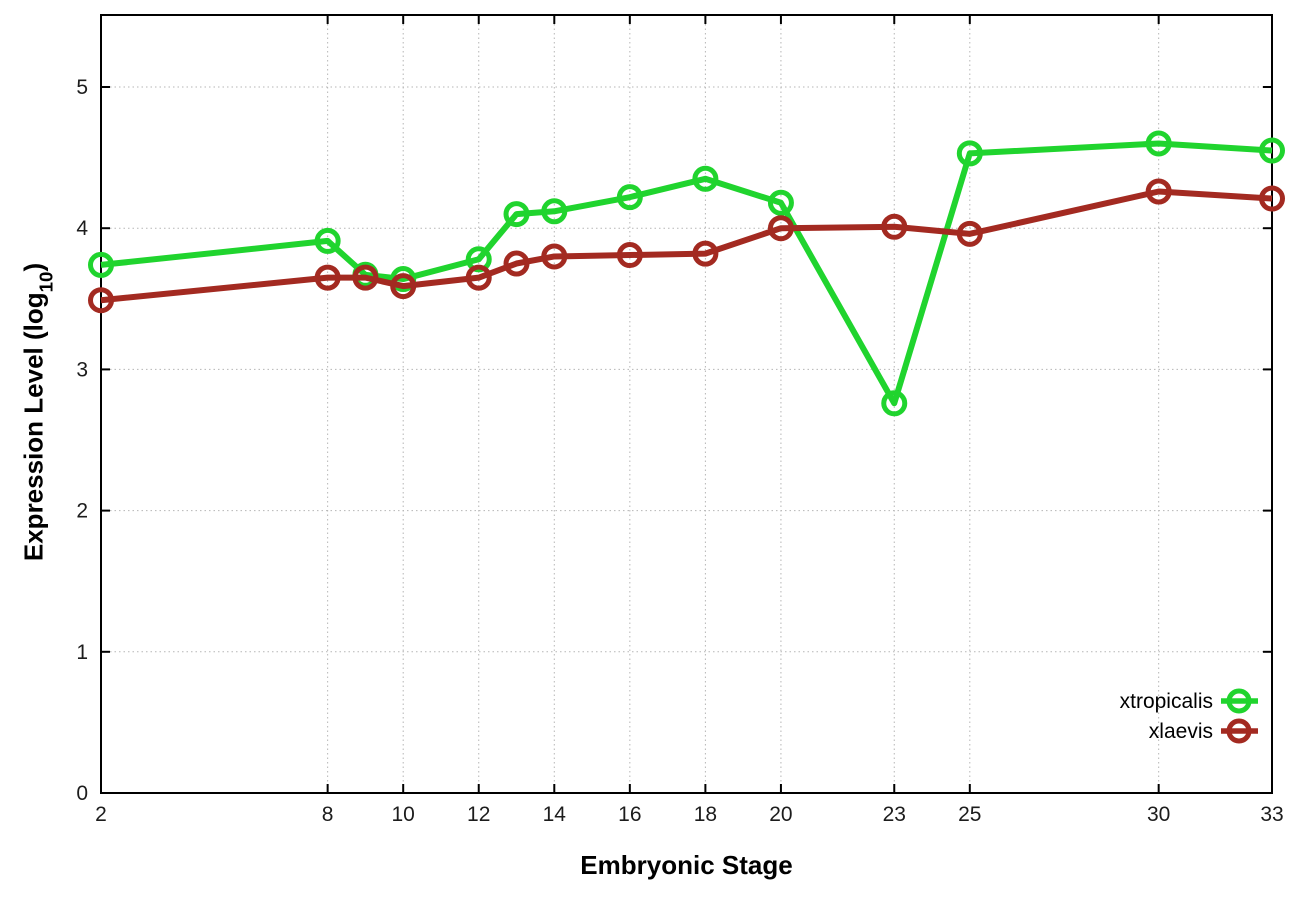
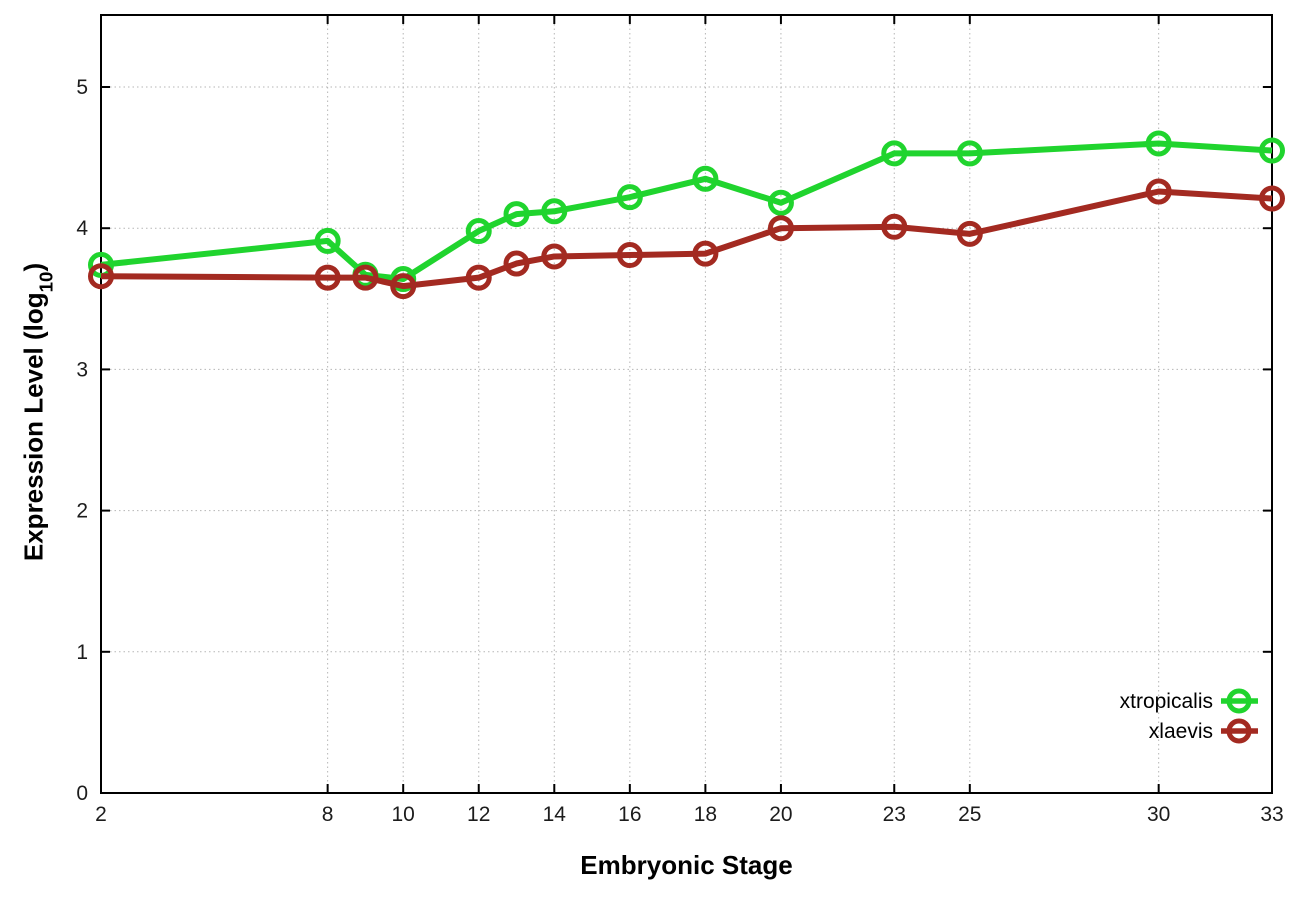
xlaevis/2: 3.49 -> 3.66
xtropicalis/12: 3.78 -> 3.98
xtropicalis/23: 2.76 -> 4.53
